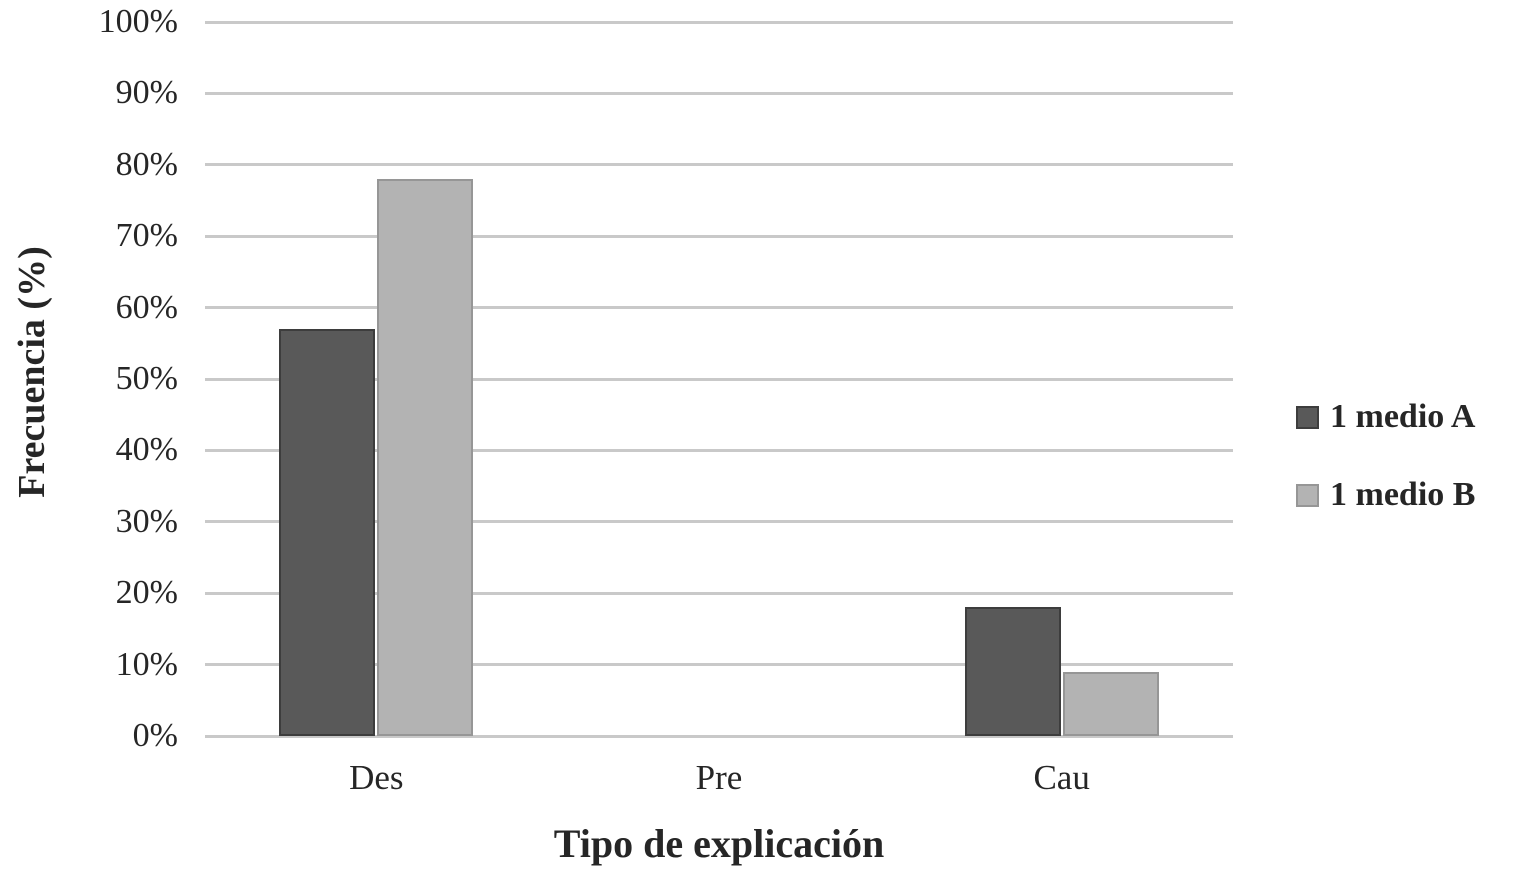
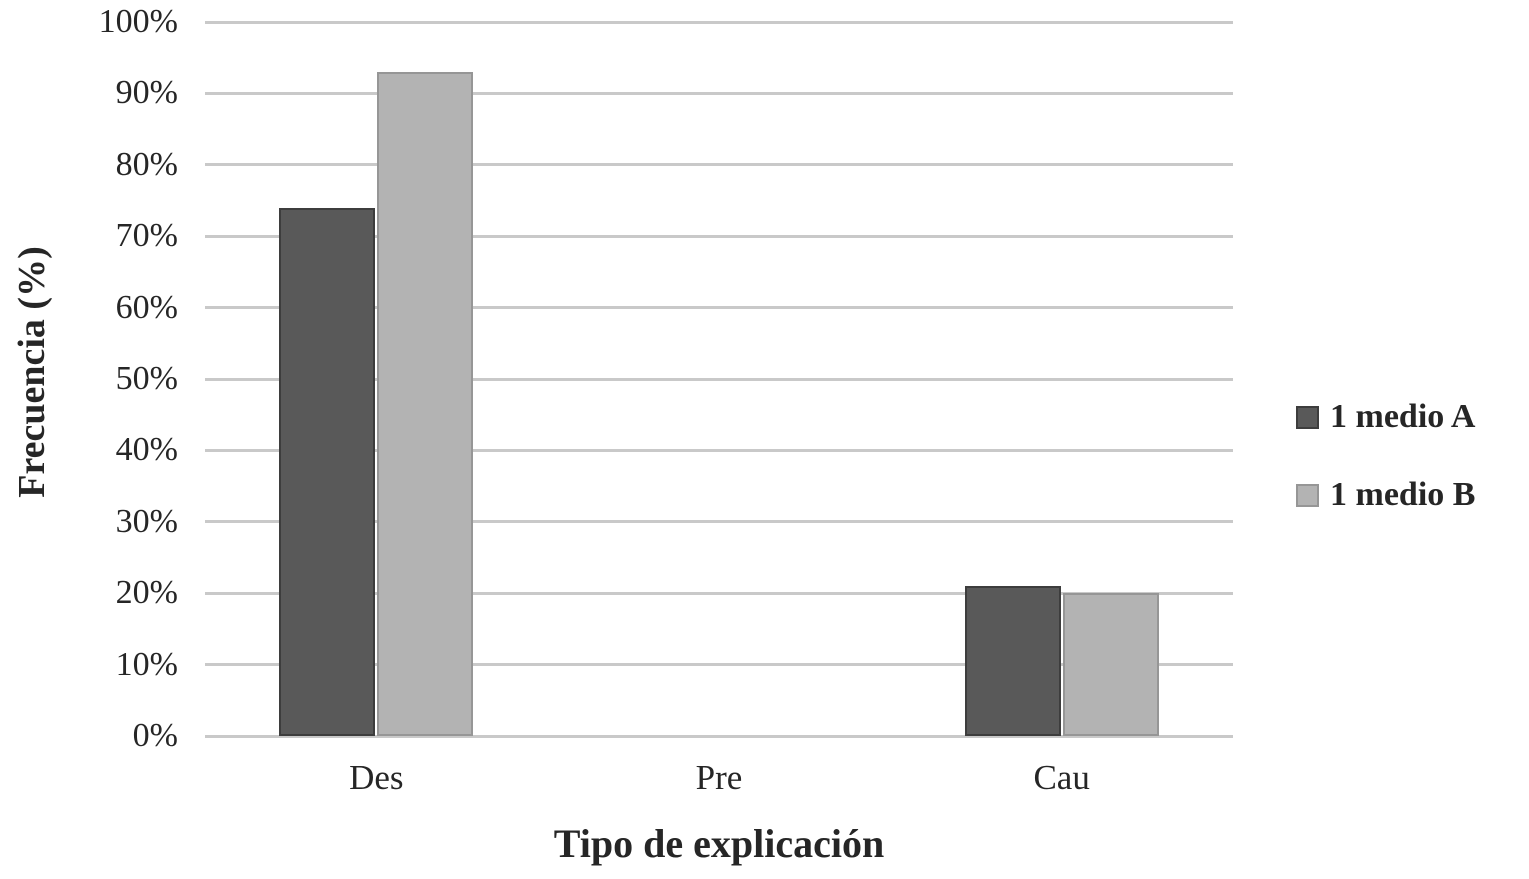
1 medio A/Des: 57% -> 74%
1 medio B/Des: 78% -> 93%
1 medio A/Cau: 18% -> 21%
1 medio B/Cau: 9% -> 20%
